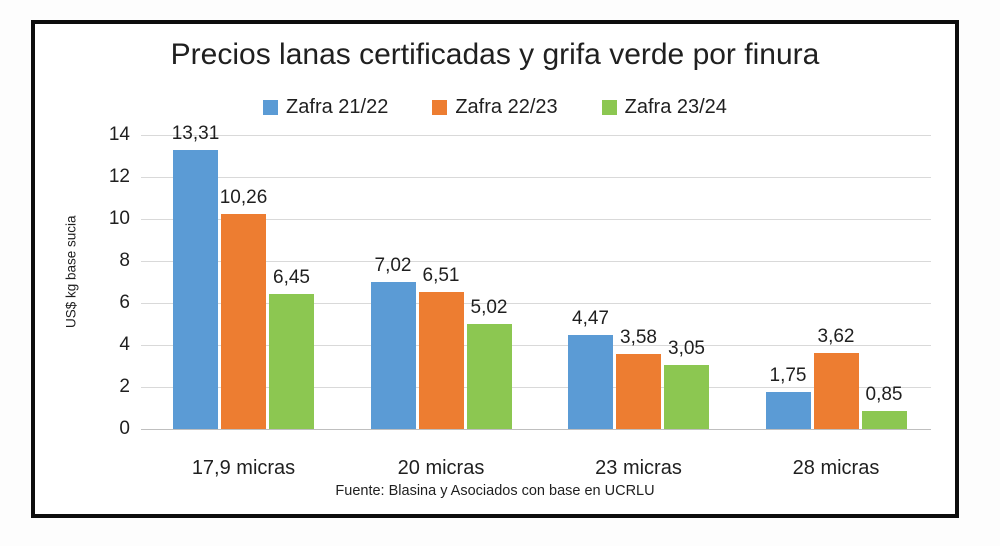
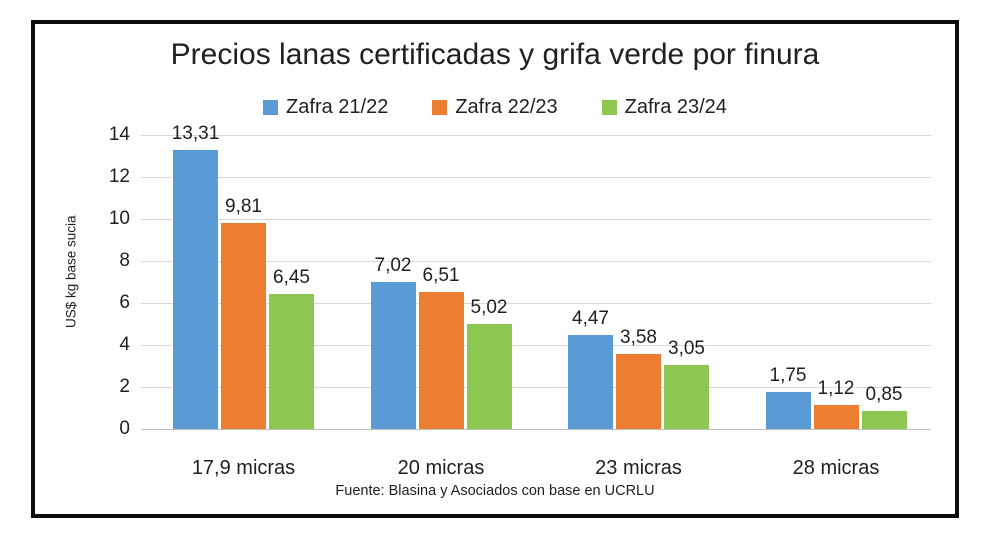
Zafra 22/23/17,9 micras: 10,26 -> 9,81
Zafra 22/23/28 micras: 3,62 -> 1,12
